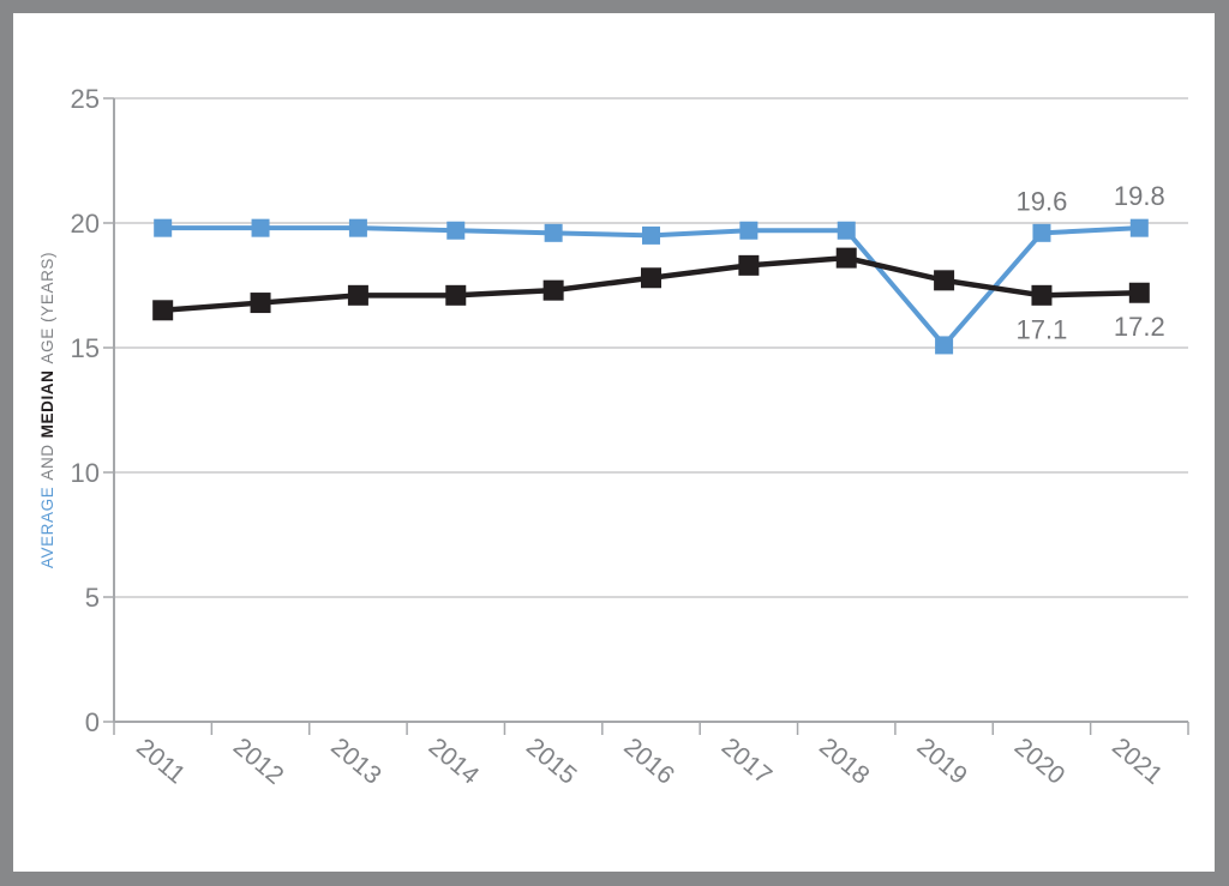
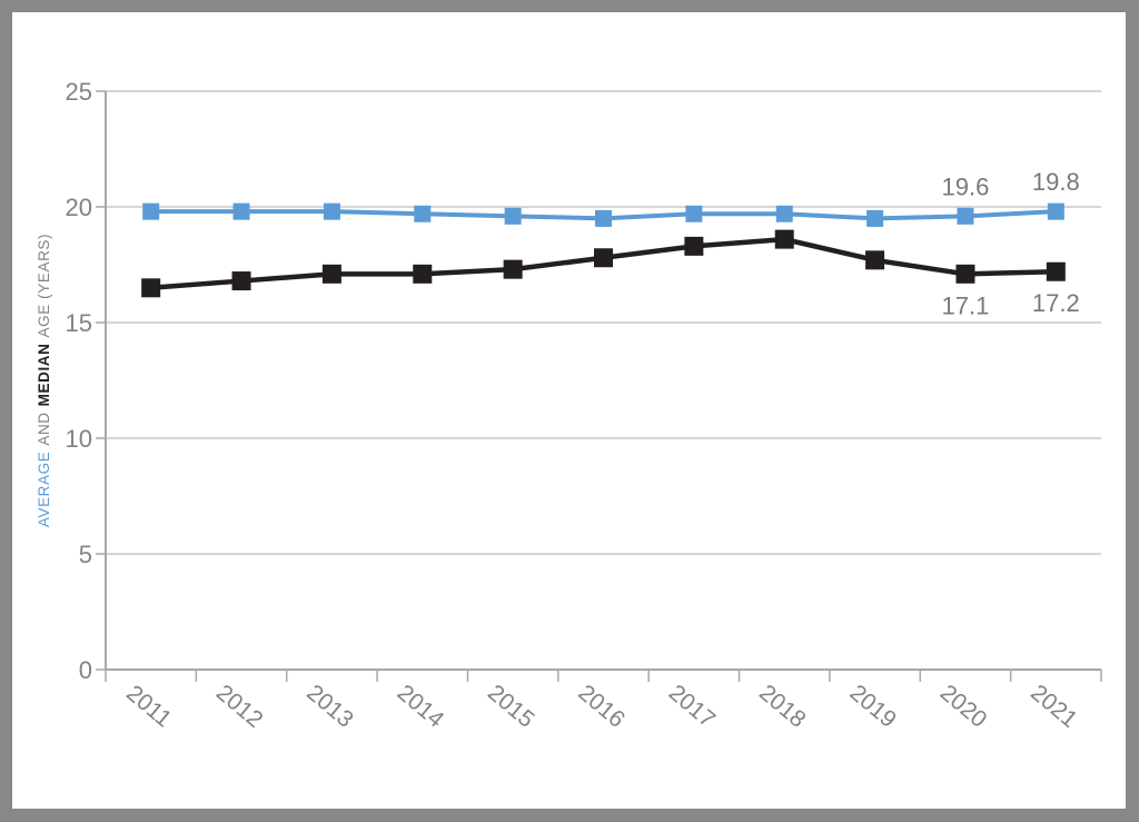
AVERAGE/2019: 15.1 -> 19.5
